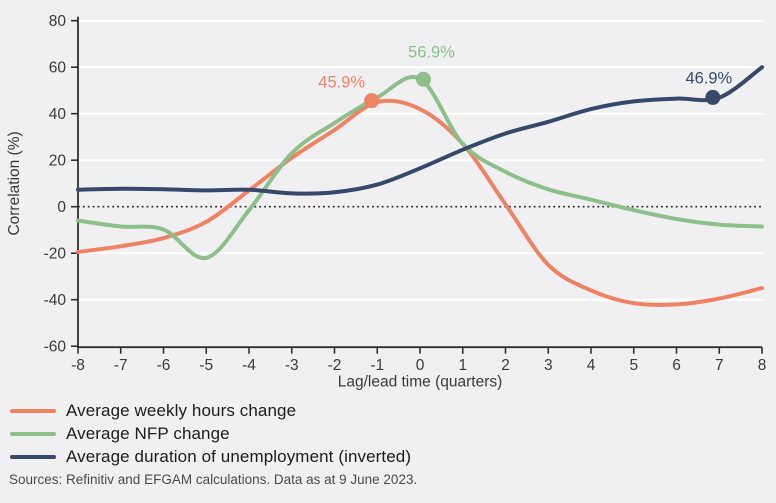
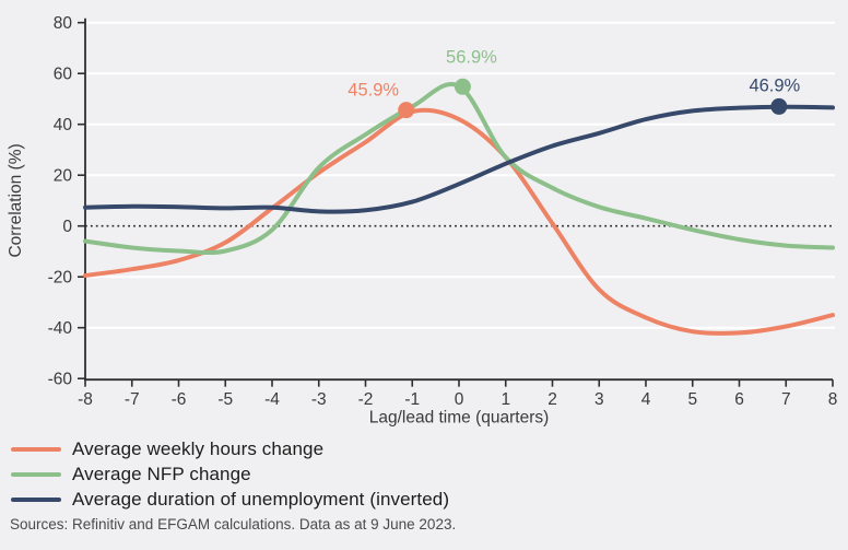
Average NFP change/-5: -22 -> -10
Average duration of unemployment (inverted)/8: 60 -> 47
